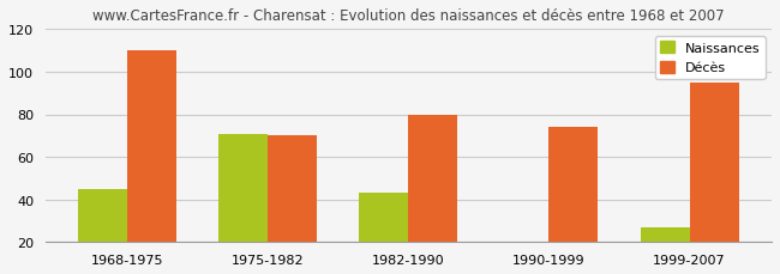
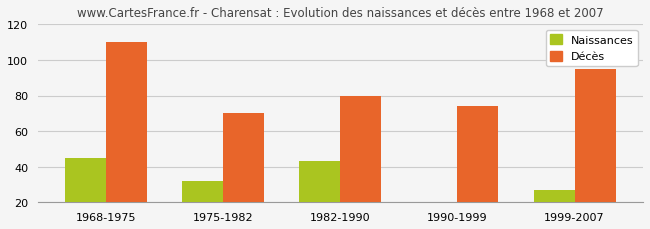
Naissances/1975-1982: 71 -> 32
